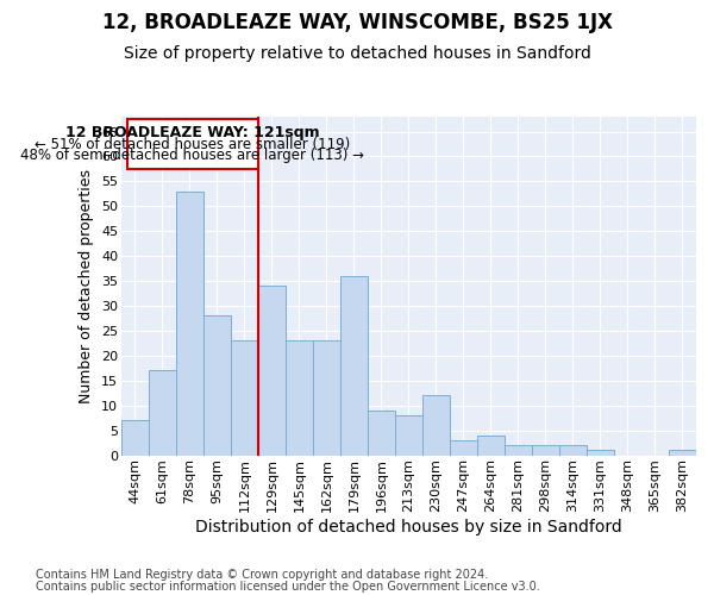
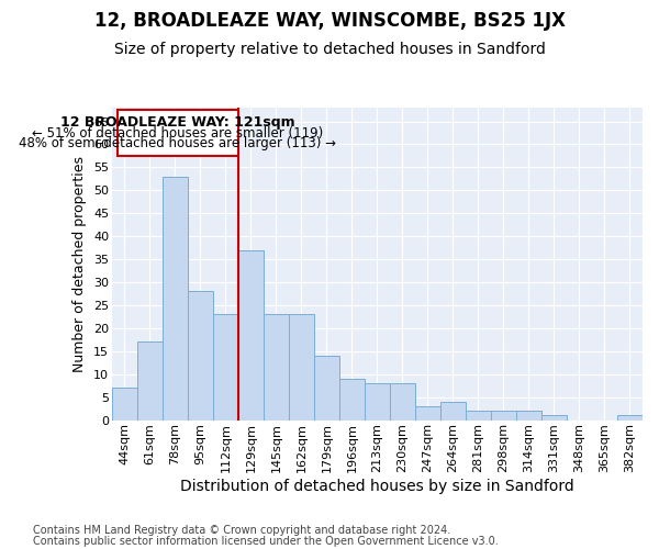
129sqm: 34 -> 37
179sqm: 36 -> 14
230sqm: 12 -> 8
